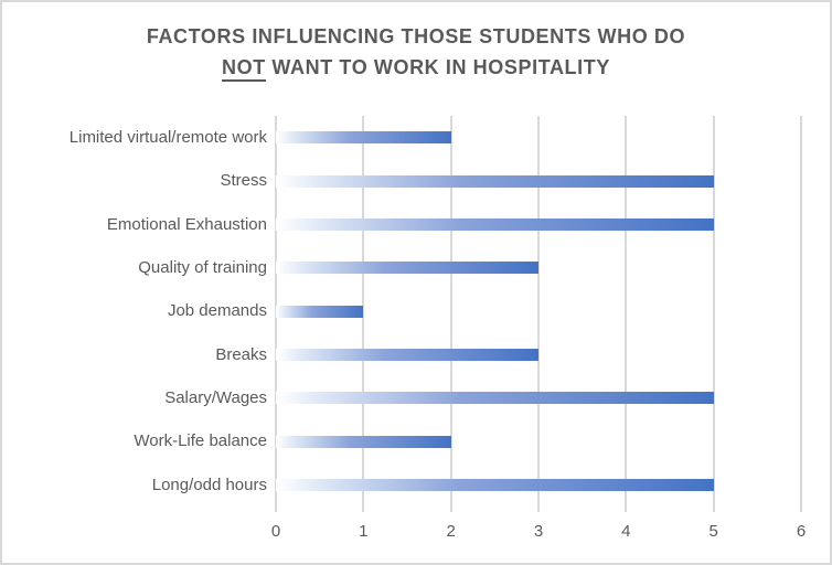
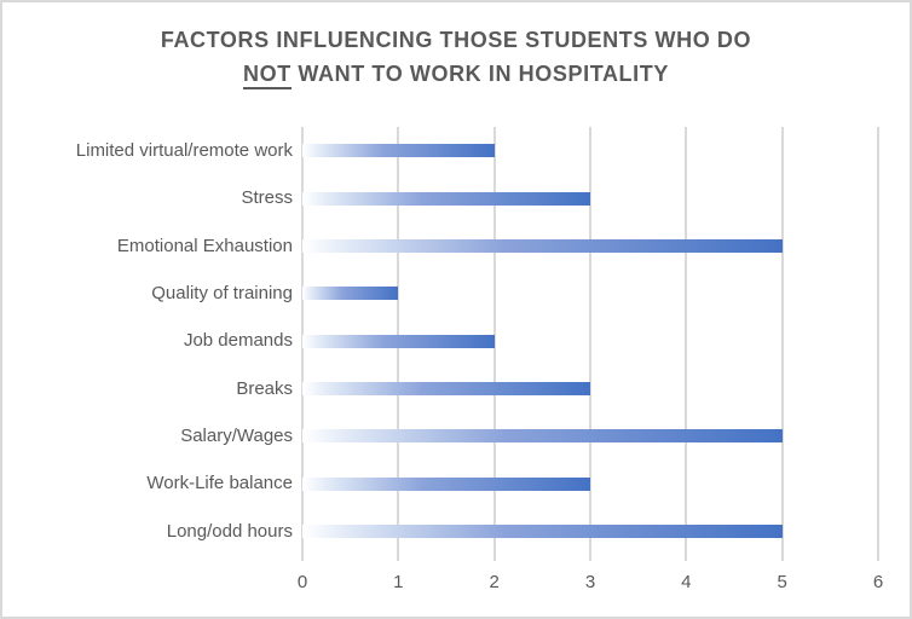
Stress: 5 -> 3
Quality of training: 3 -> 1
Job demands: 1 -> 2
Work-Life balance: 2 -> 3
